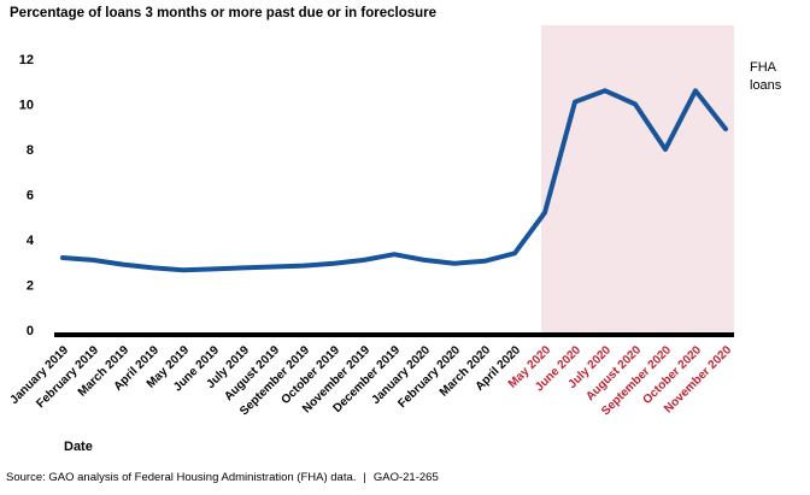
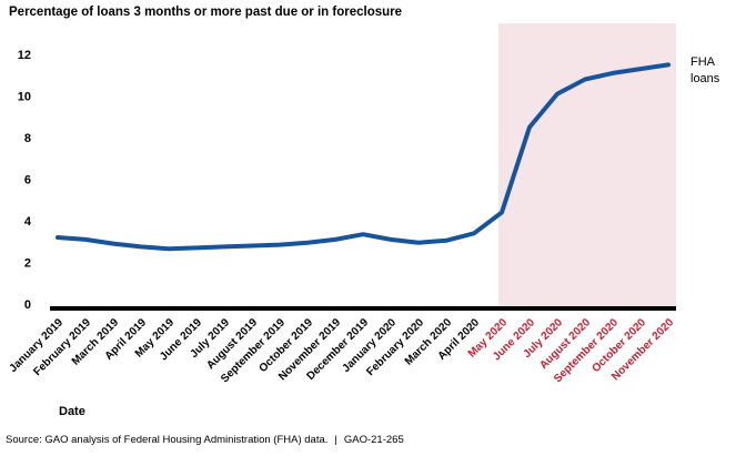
May 2020: 5.2 -> 4.4
June 2020: 10.1 -> 8.5
July 2020: 10.6 -> 10.1
August 2020: 10.0 -> 10.8
September 2020: 8.0 -> 11.1
October 2020: 10.6 -> 11.3
November 2020: 8.9 -> 11.5
